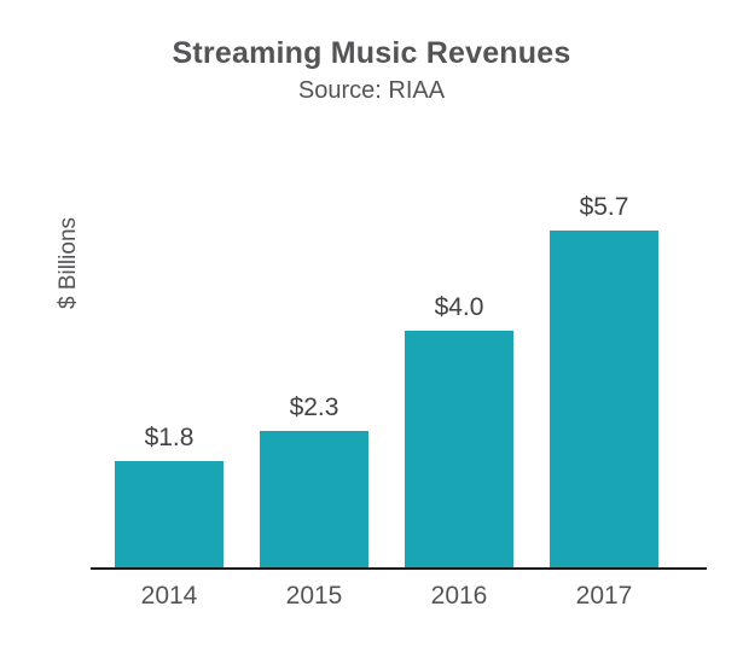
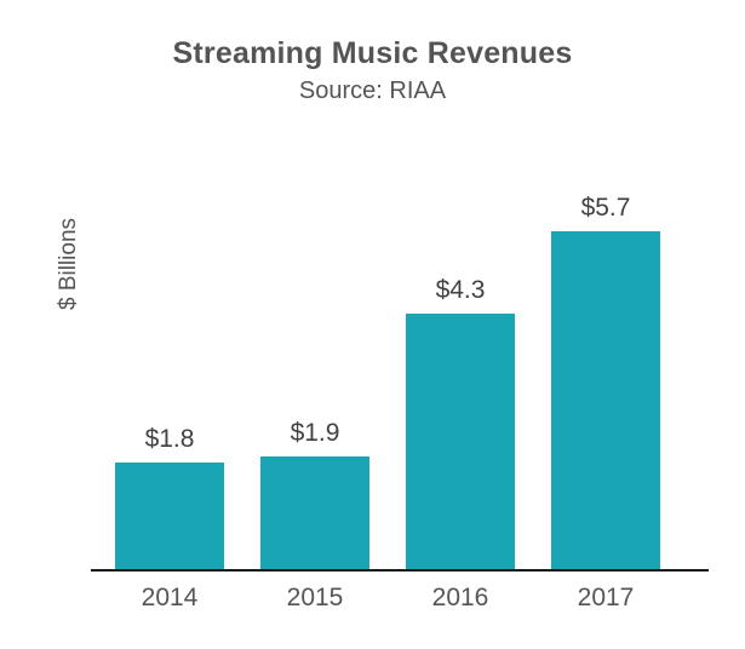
2015: $2.3 -> $1.9
2016: $4.0 -> $4.3
